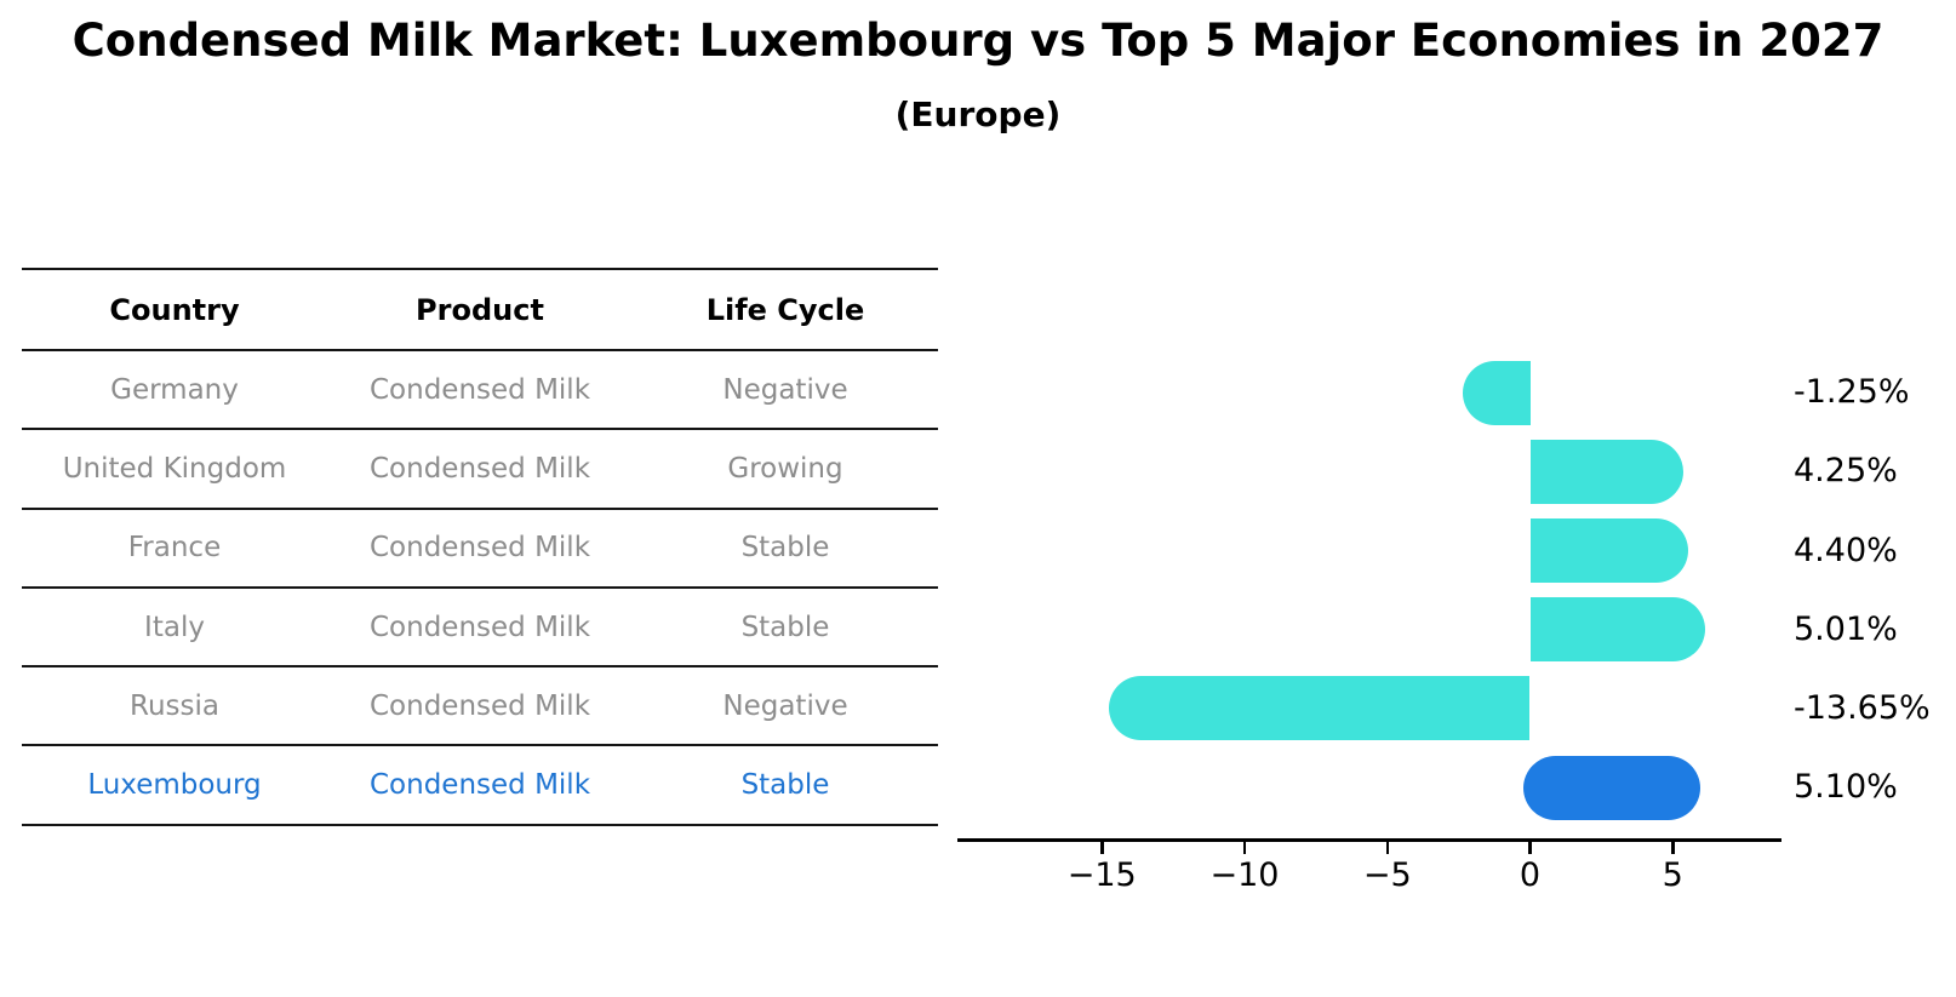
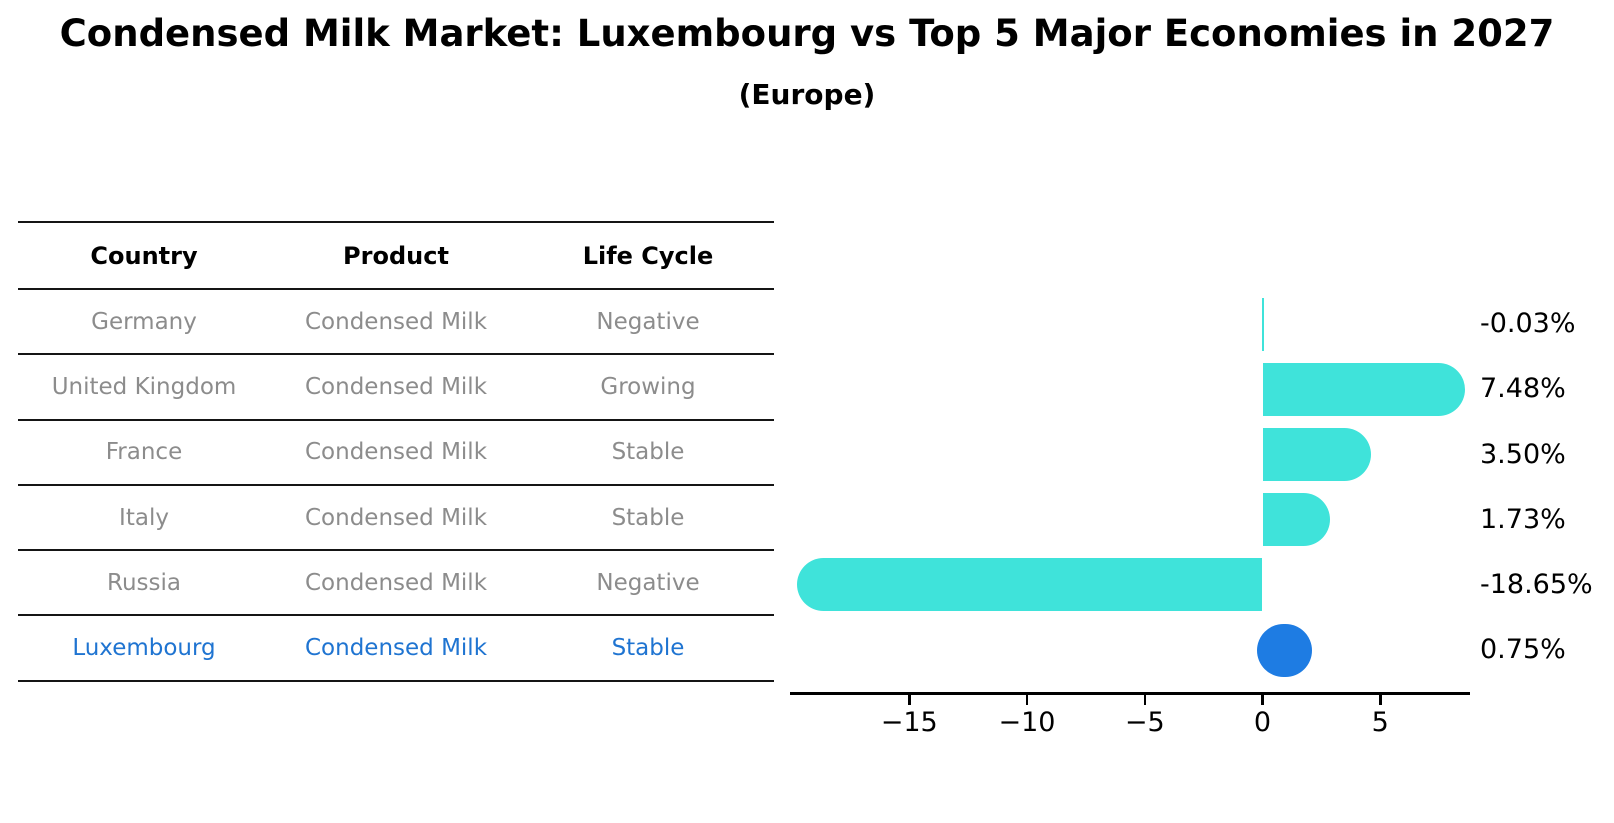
Germany: -1.25% -> -0.03%
United Kingdom: 4.25% -> 7.48%
France: 4.40% -> 3.50%
Italy: 5.01% -> 1.73%
Russia: -13.65% -> -18.65%
Luxembourg: 5.10% -> 0.75%
